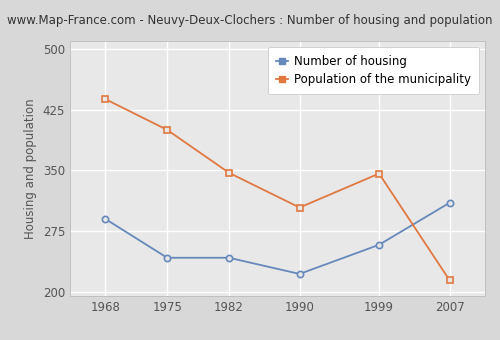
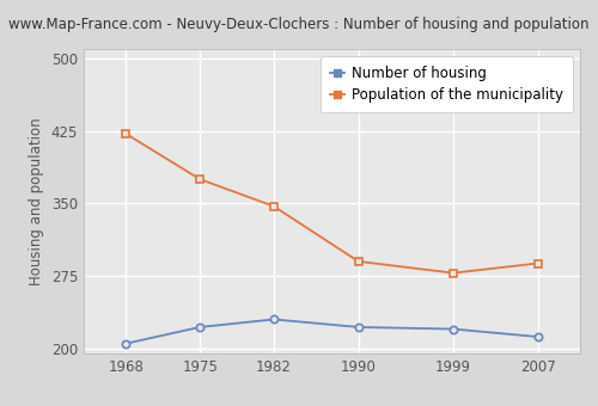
Number of housing/1968: 290 -> 205
Population of the municipality/1968: 438 -> 422
Number of housing/1975: 242 -> 222
Population of the municipality/1975: 400 -> 375
Number of housing/1982: 242 -> 230
Population of the municipality/1990: 304 -> 290
Number of housing/1999: 258 -> 220
Population of the municipality/1999: 346 -> 278
Number of housing/2007: 310 -> 212
Population of the municipality/2007: 214 -> 288
